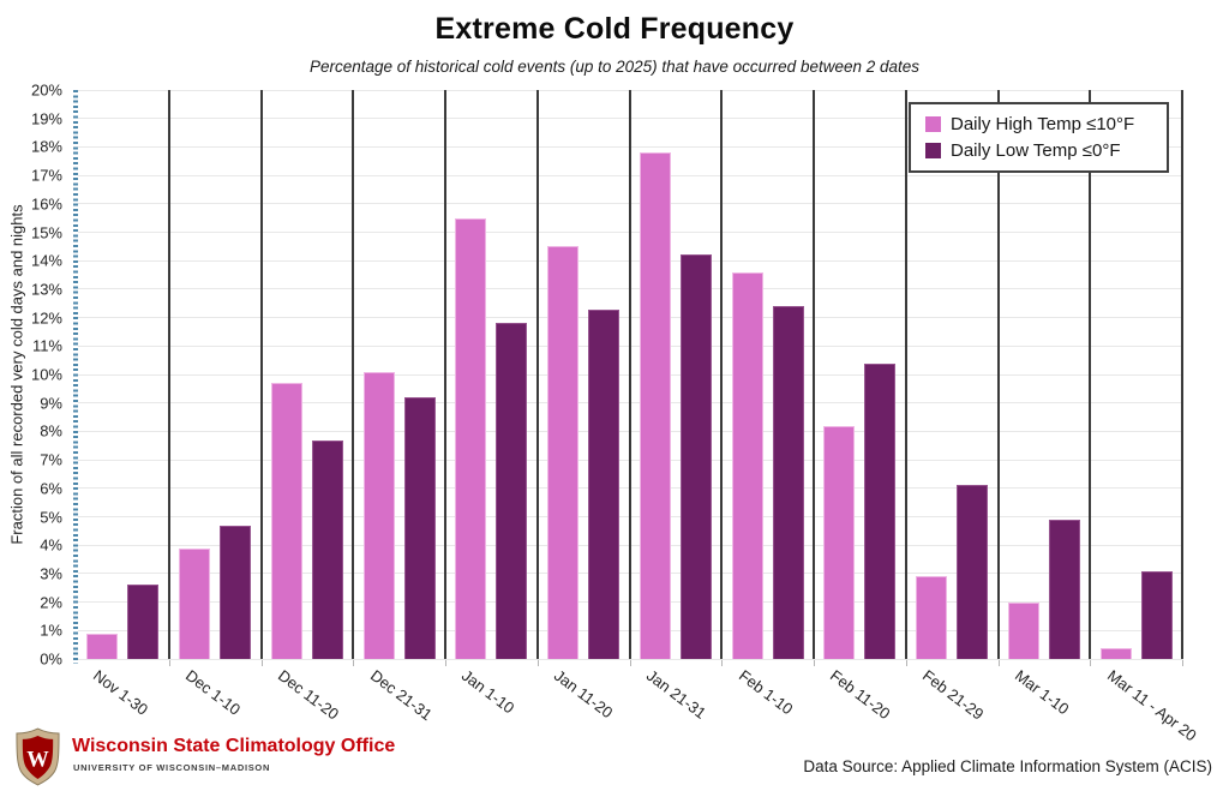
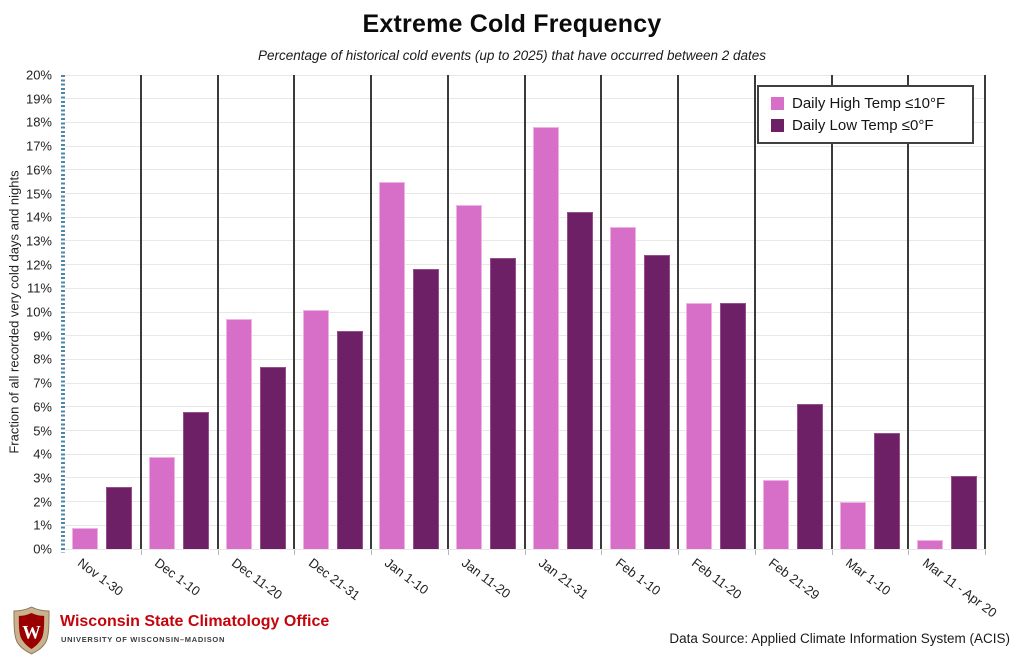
Daily Low Temp ≤0°F/Dec 1-10: 4.7% -> 5.8%
Daily High Temp ≤10°F/Feb 11-20: 8.2% -> 10.4%
